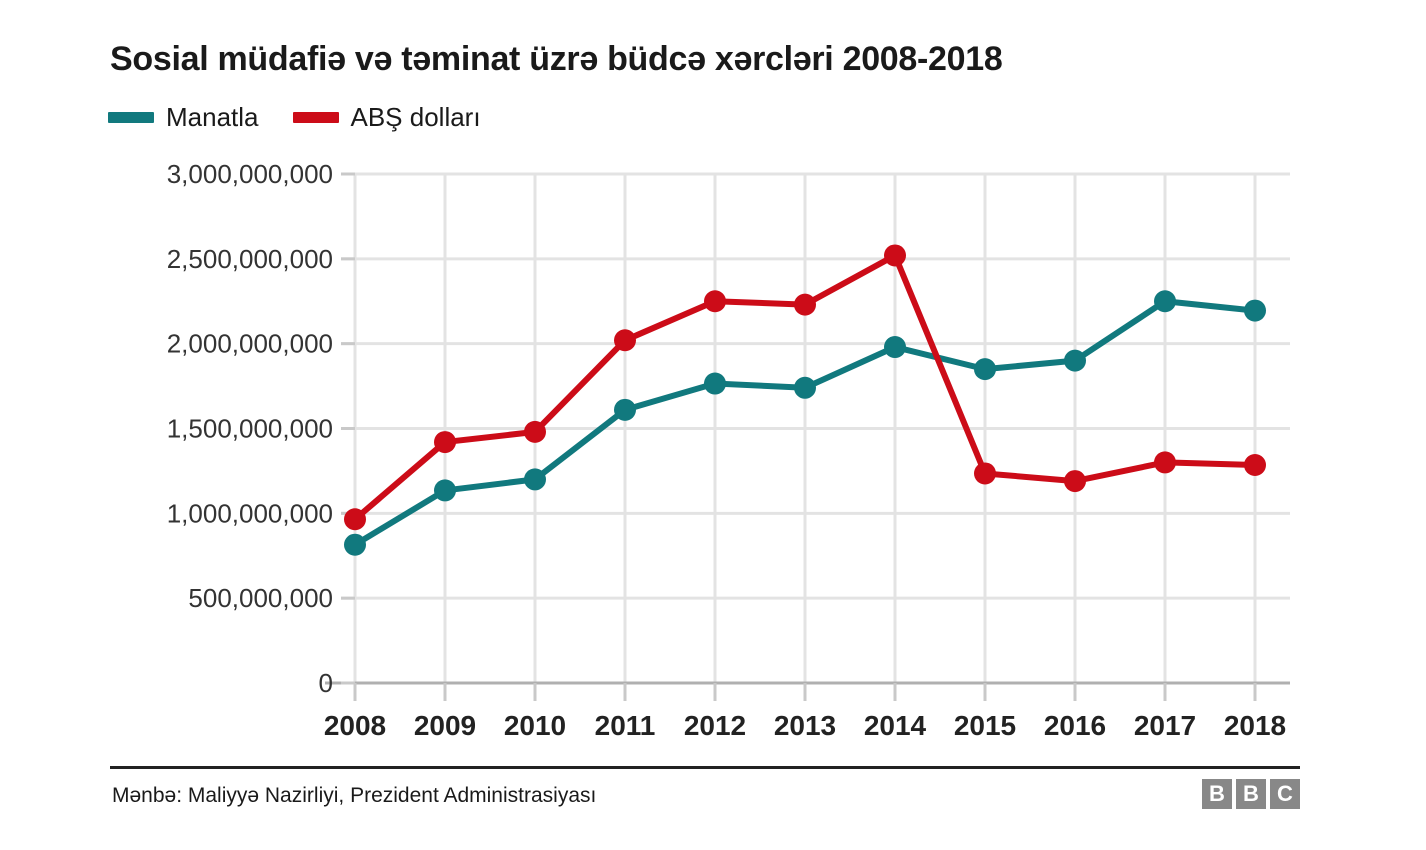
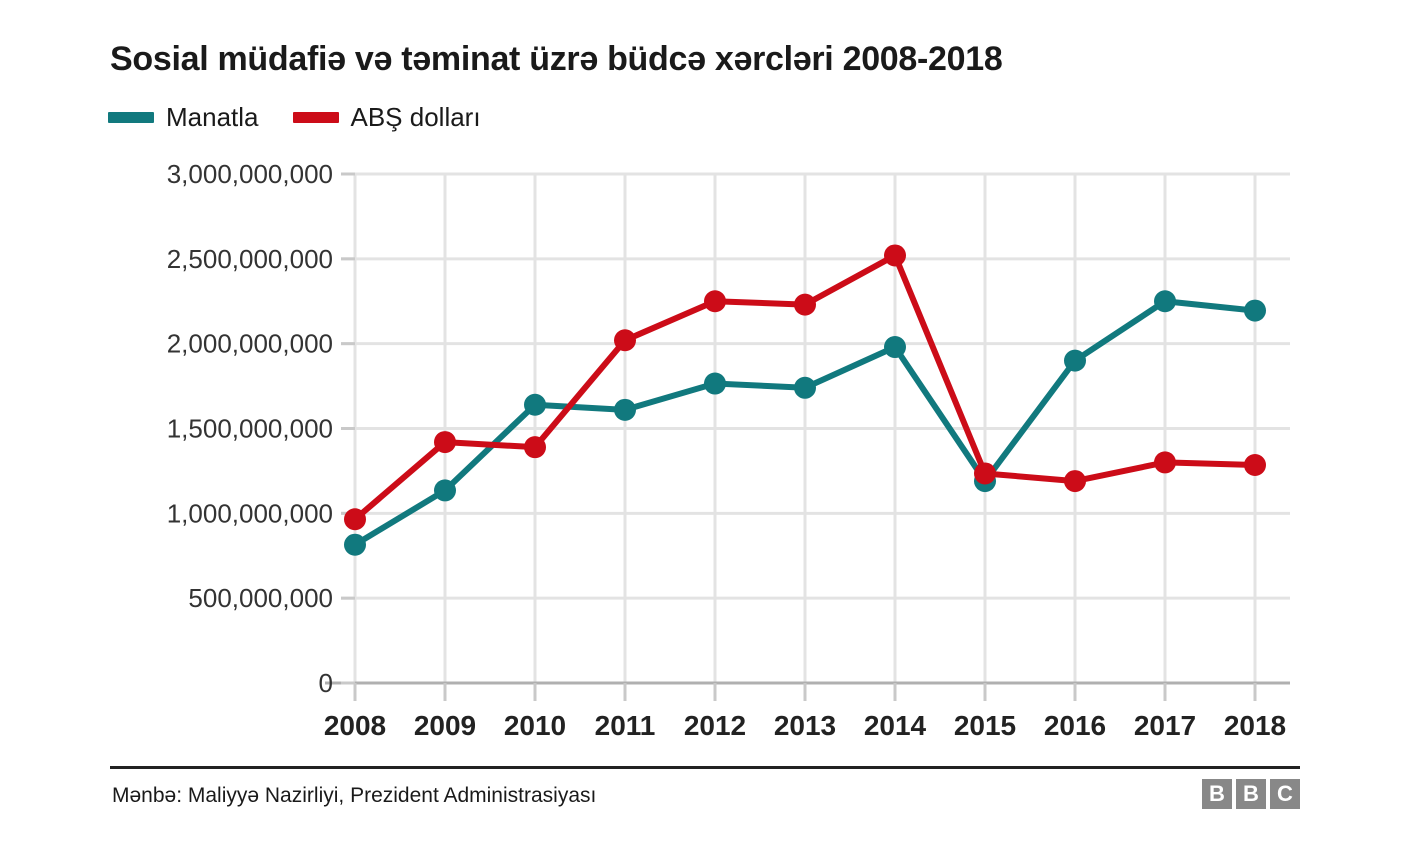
Manatla/2010: 1200000000 -> 1640000000
ABŞ dolları/2010: 1480000000 -> 1390000000
Manatla/2015: 1850000000 -> 1190000000
